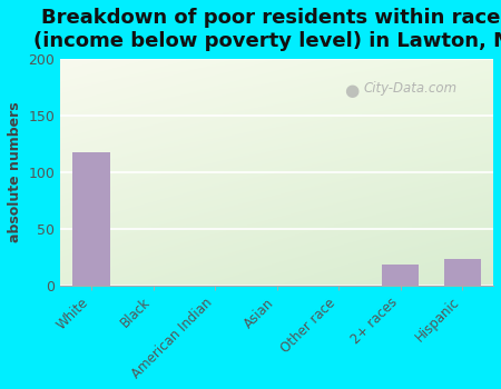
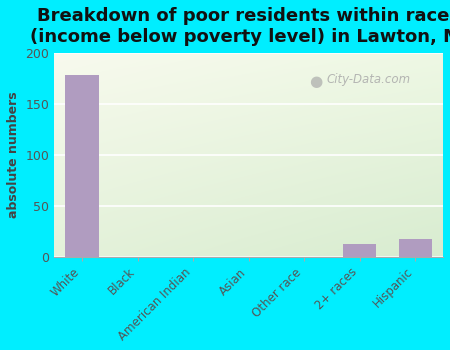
White: 117 -> 178
2+ races: 18 -> 12
Hispanic: 23 -> 17
